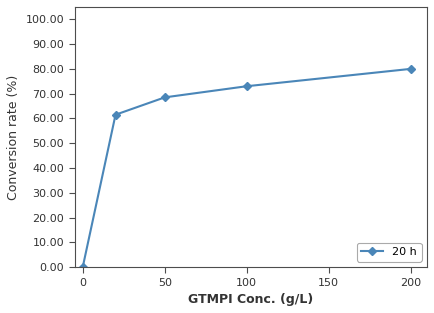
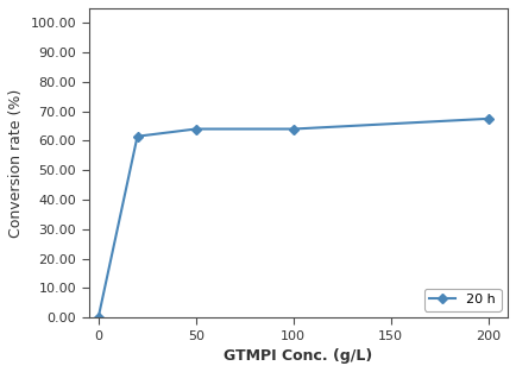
50: 68.5 -> 64.0
100: 73.0 -> 64.0
200: 80.0 -> 67.5
